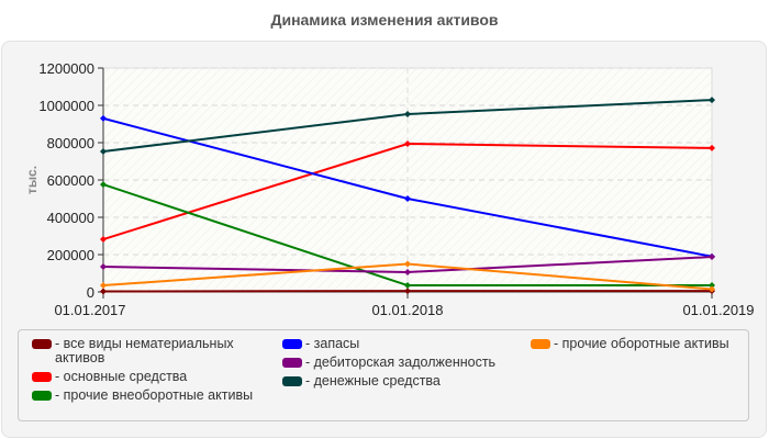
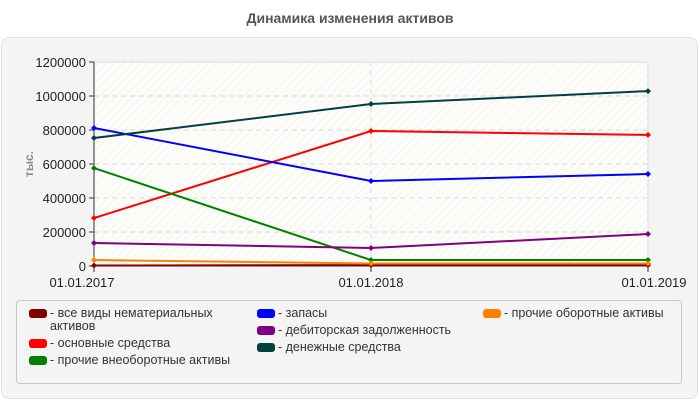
- запасы/01.01.2017: 930000 -> 810000
- прочие оборотные активы/01.01.2018: 150000 -> 20000
- запасы/01.01.2019: 190000 -> 540000
